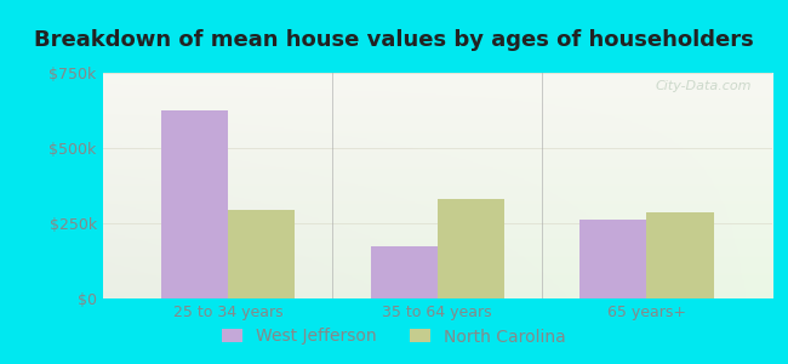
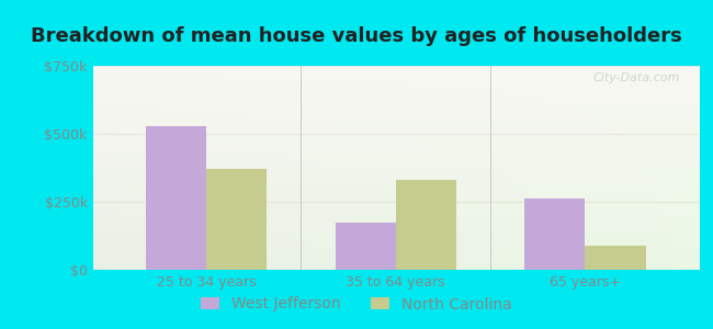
West Jefferson/25 to 34 years: $625k -> $530k
North Carolina/25 to 34 years: $295k -> $370k
North Carolina/65 years+: $285k -> $90k
